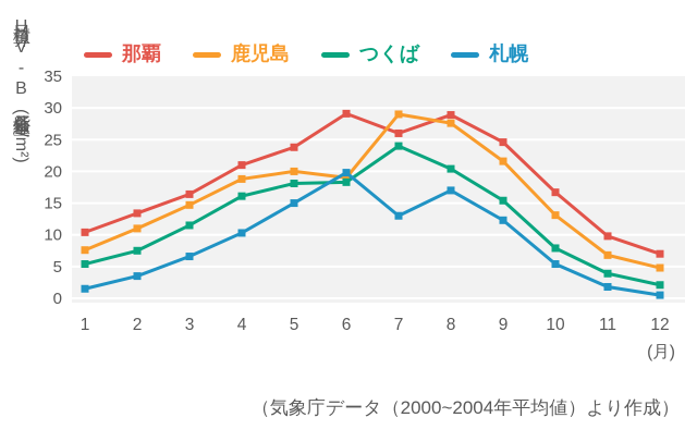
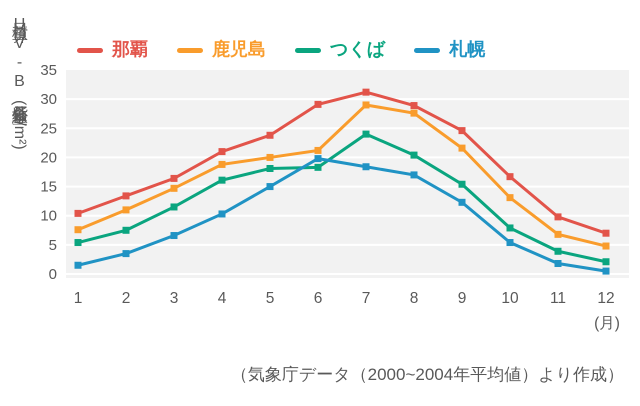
鹿児島/6: 19 -> 21
那覇/7: 26 -> 31
札幌/7: 13 -> 18
